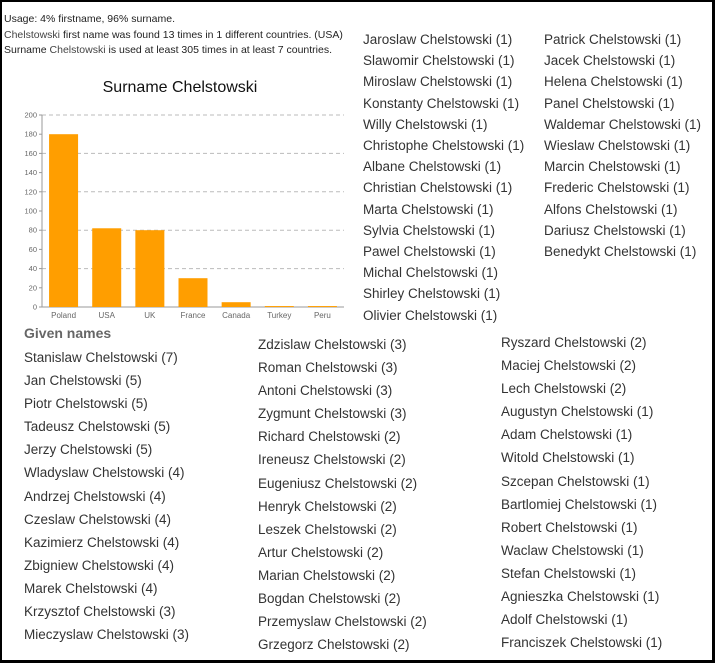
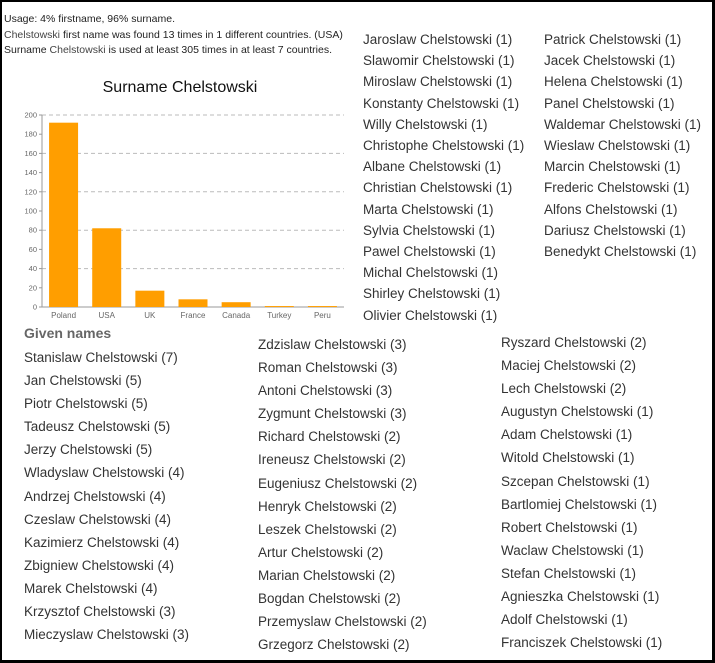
Poland: 180 -> 190
UK: 80 -> 20
France: 30 -> 10
